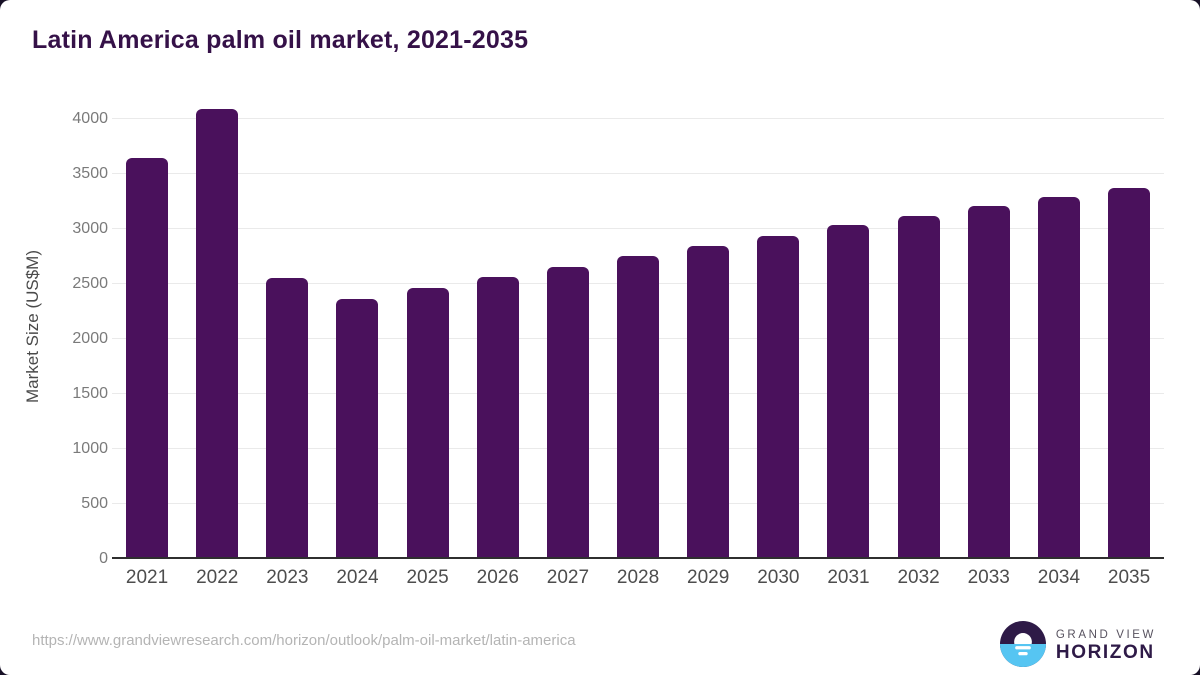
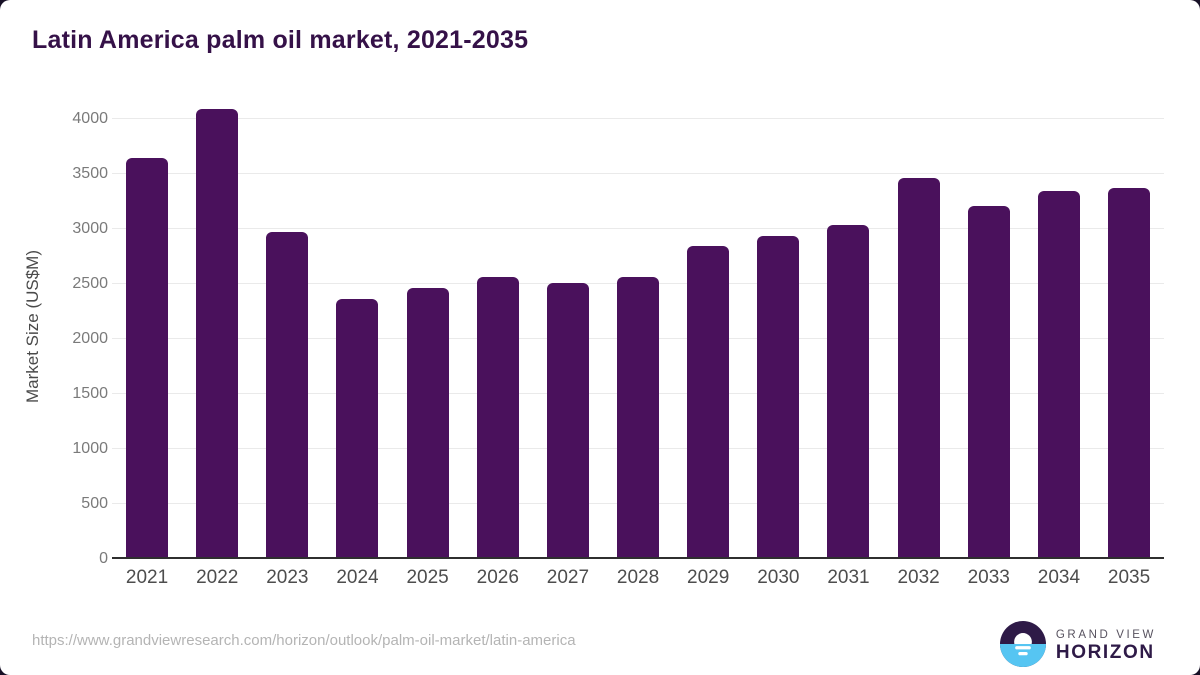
2023: 2560 -> 2970
2027: 2660 -> 2510
2028: 2760 -> 2560
2032: 3120 -> 3460
2034: 3290 -> 3350
